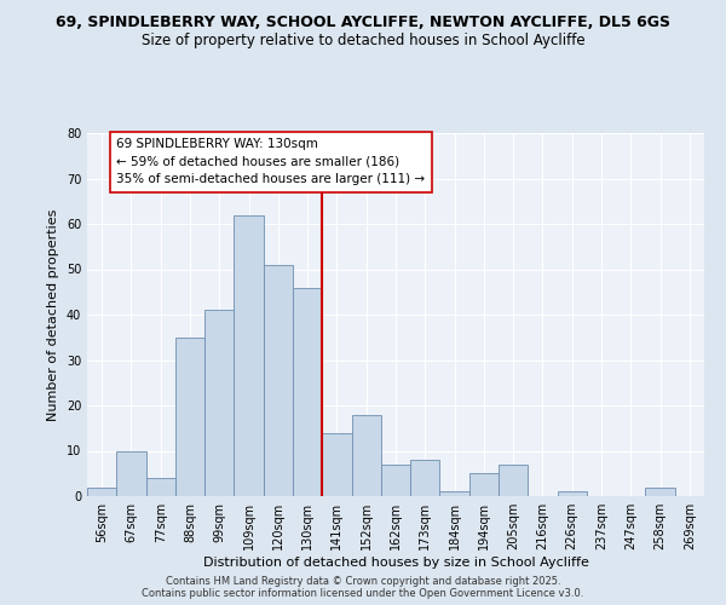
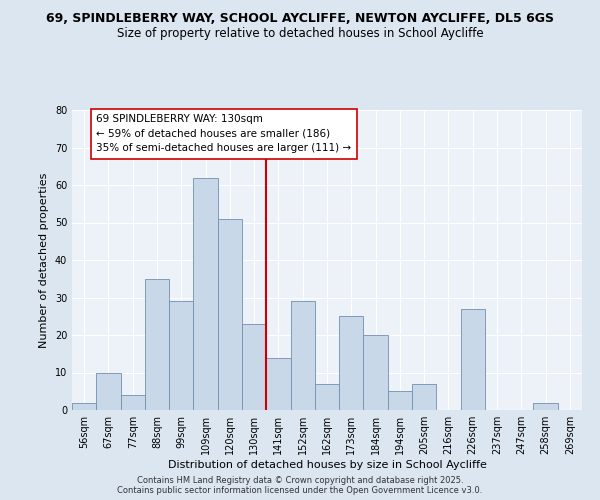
99sqm: 41 -> 29
130sqm: 46 -> 23
152sqm: 18 -> 29
173sqm: 8 -> 25
184sqm: 1 -> 20
226sqm: 1 -> 27
